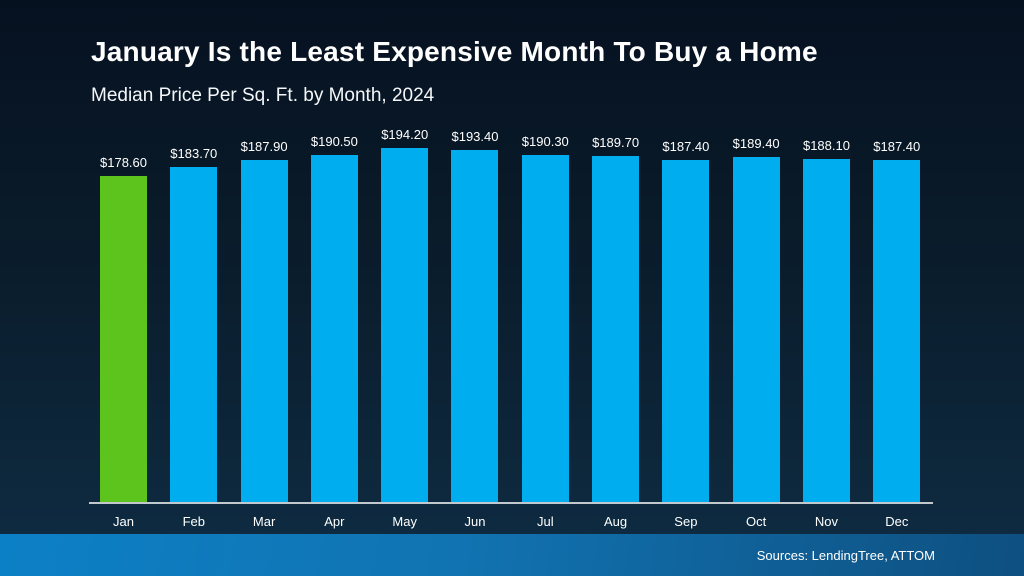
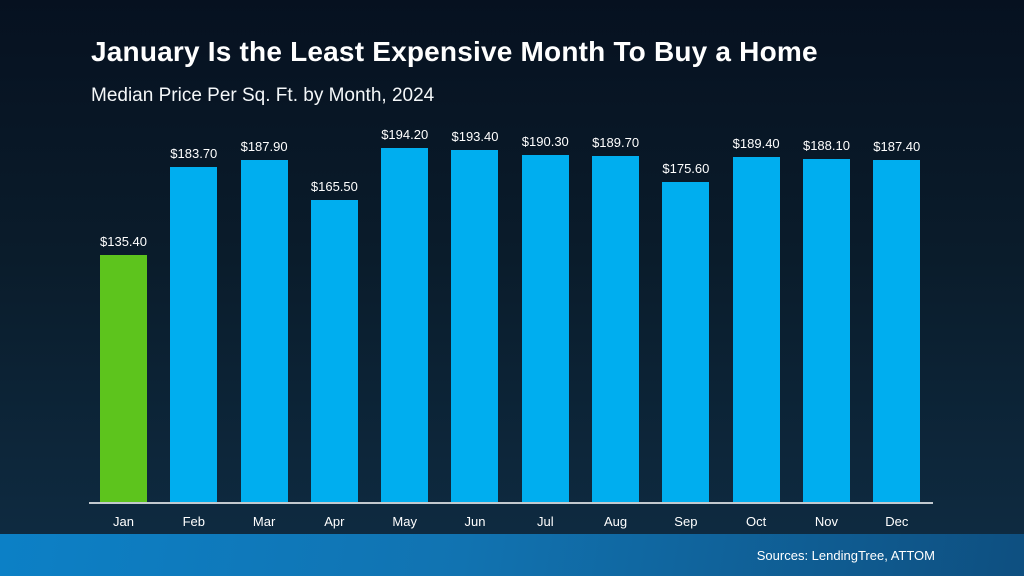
Jan: $178.60 -> $135.40
Apr: $190.50 -> $165.50
Sep: $187.40 -> $175.60
